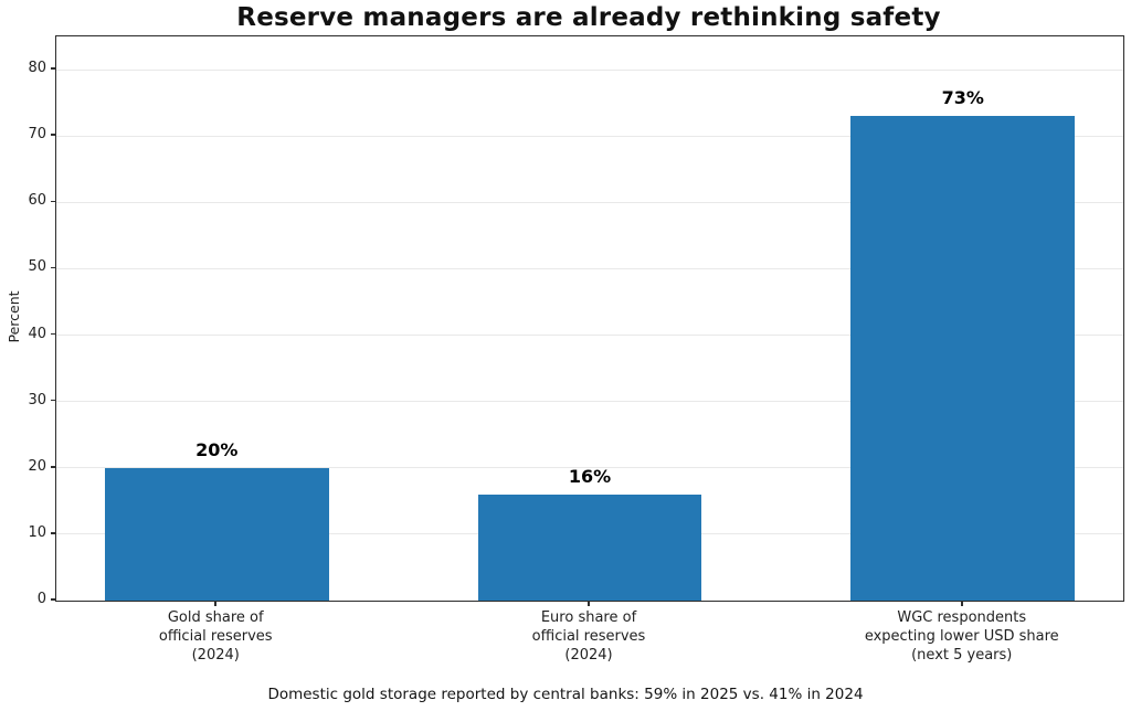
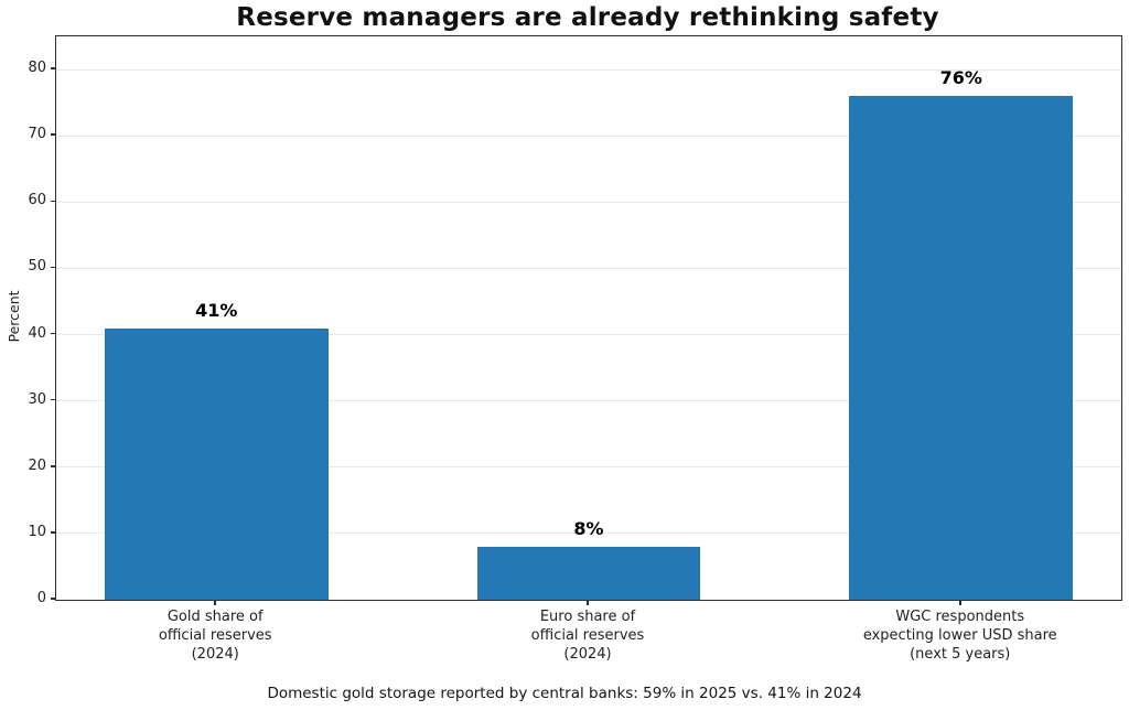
Gold share of official reserves (2024): 20% -> 41%
Euro share of official reserves (2024): 16% -> 8%
WGC respondents expecting lower USD share (next 5 years): 73% -> 76%
